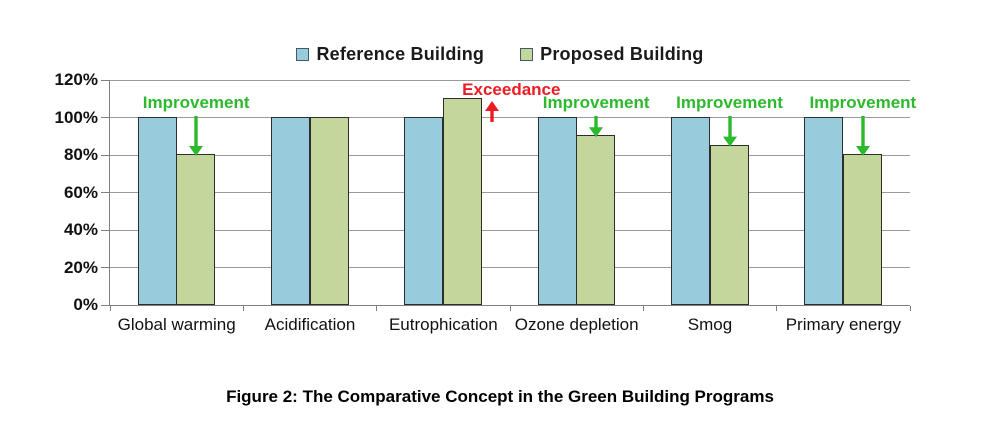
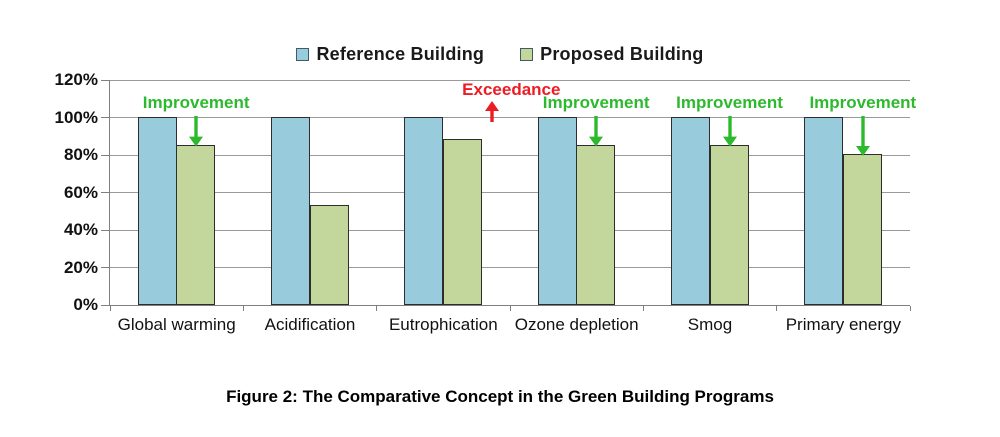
Proposed Building/Global warming: 80% -> 85%
Proposed Building/Acidification: 100% -> 53%
Proposed Building/Eutrophication: 110% -> 88%
Proposed Building/Ozone depletion: 90% -> 85%
